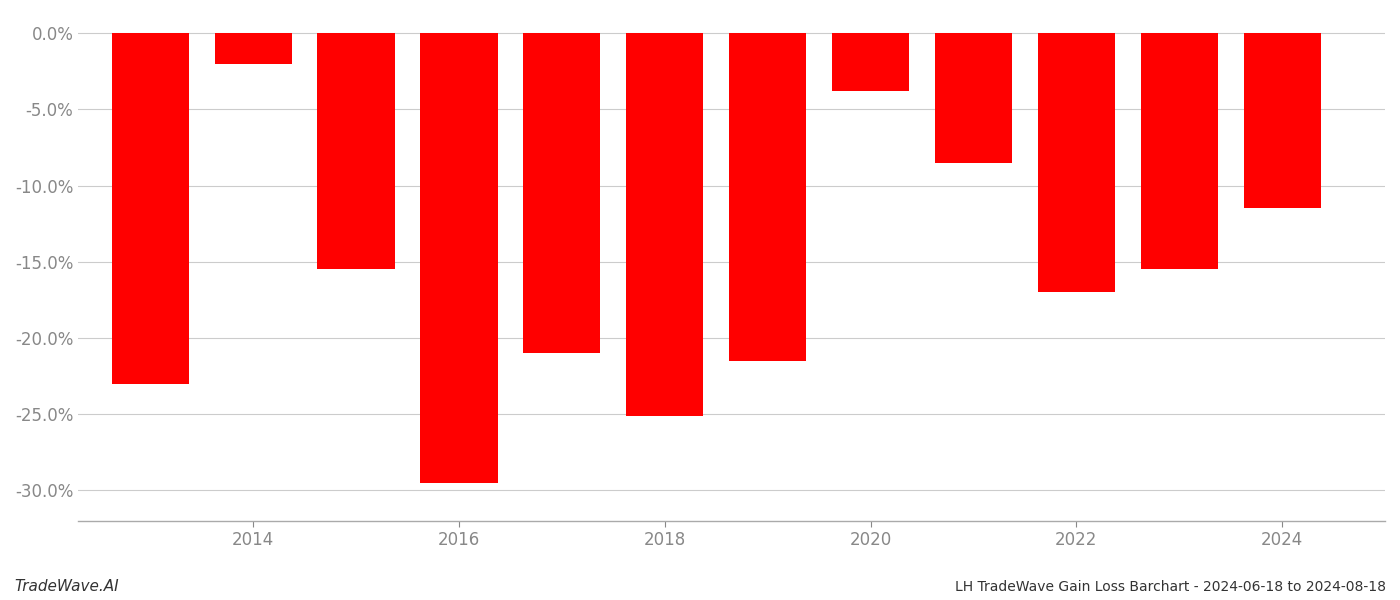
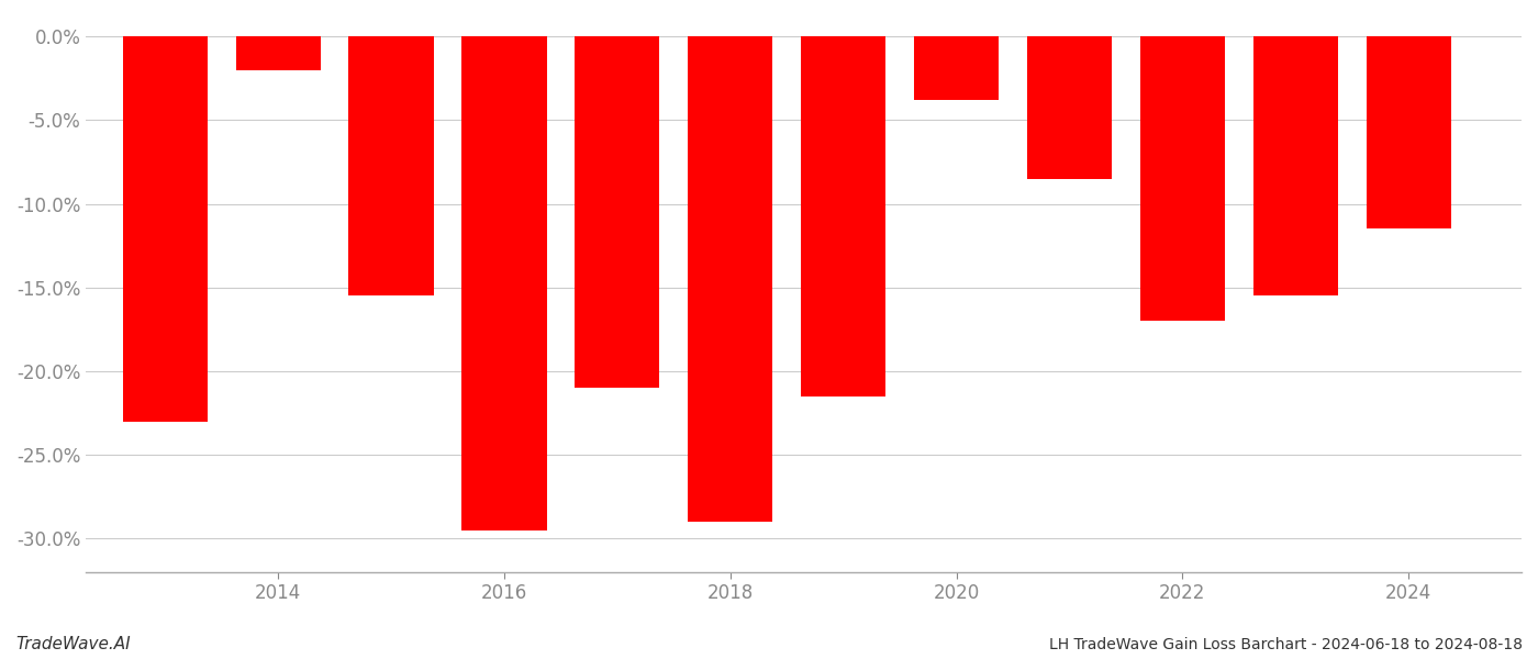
2018: -25.1% -> -29.0%
